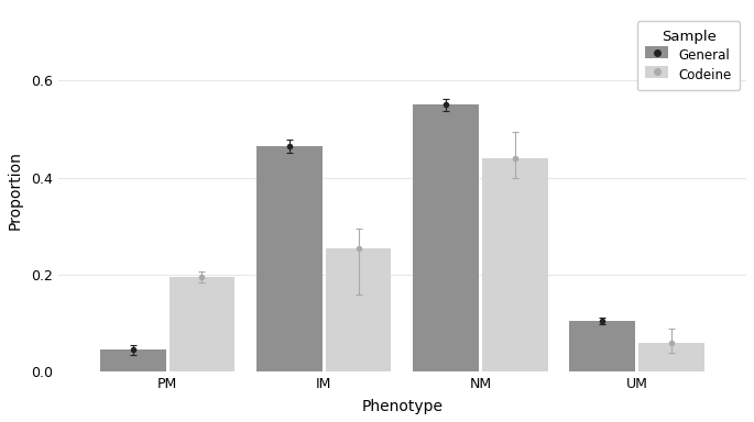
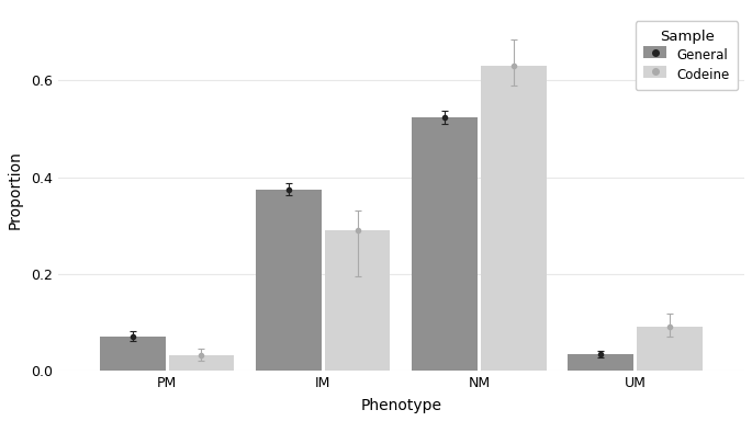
General/PM: 0.045 -> 0.071
Codeine/PM: 0.195 -> 0.033
General/IM: 0.465 -> 0.375
Codeine/IM: 0.255 -> 0.290
General/NM: 0.550 -> 0.524
Codeine/NM: 0.440 -> 0.630
General/UM: 0.105 -> 0.034
Codeine/UM: 0.060 -> 0.090
